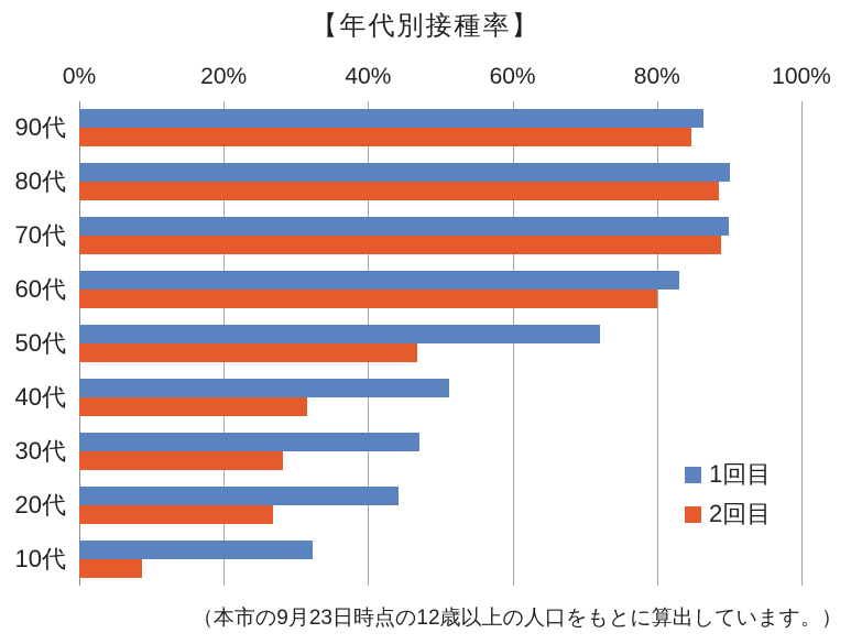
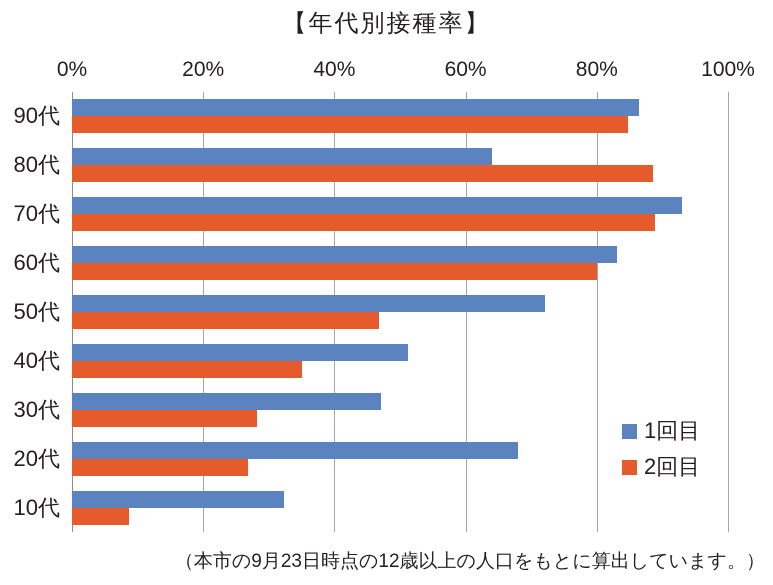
1回目/80代: 90% -> 64%
1回目/70代: 90% -> 93%
2回目/40代: 32% -> 35%
1回目/20代: 44% -> 68%
